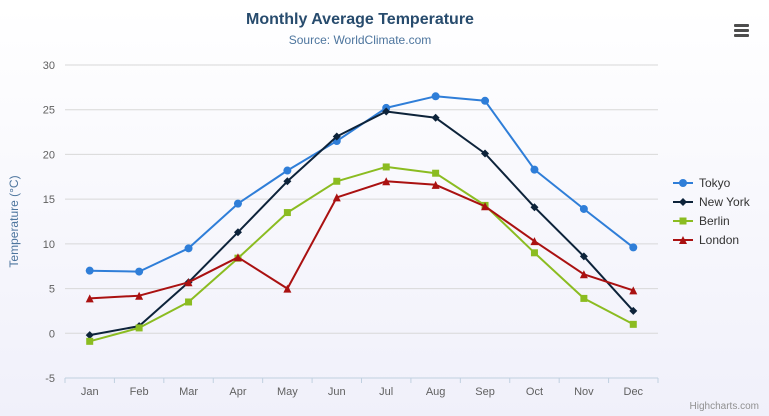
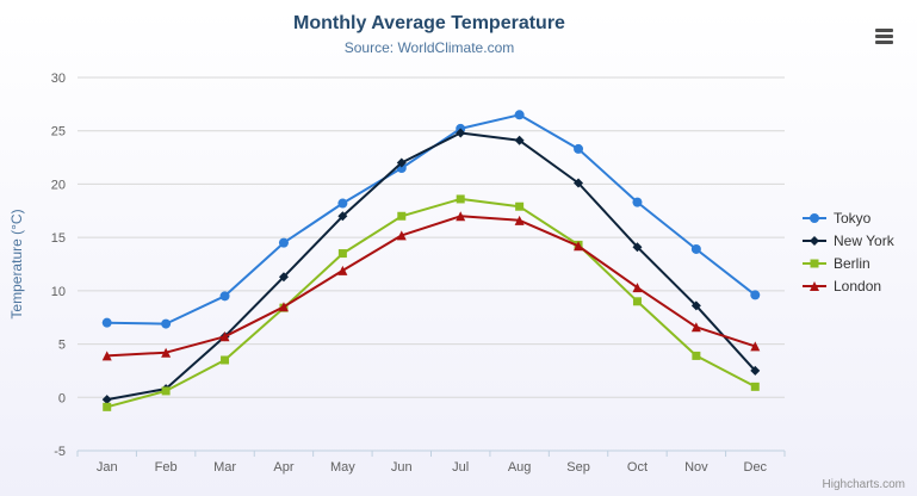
London/May: 5 -> 12
Tokyo/Sep: 26 -> 23
